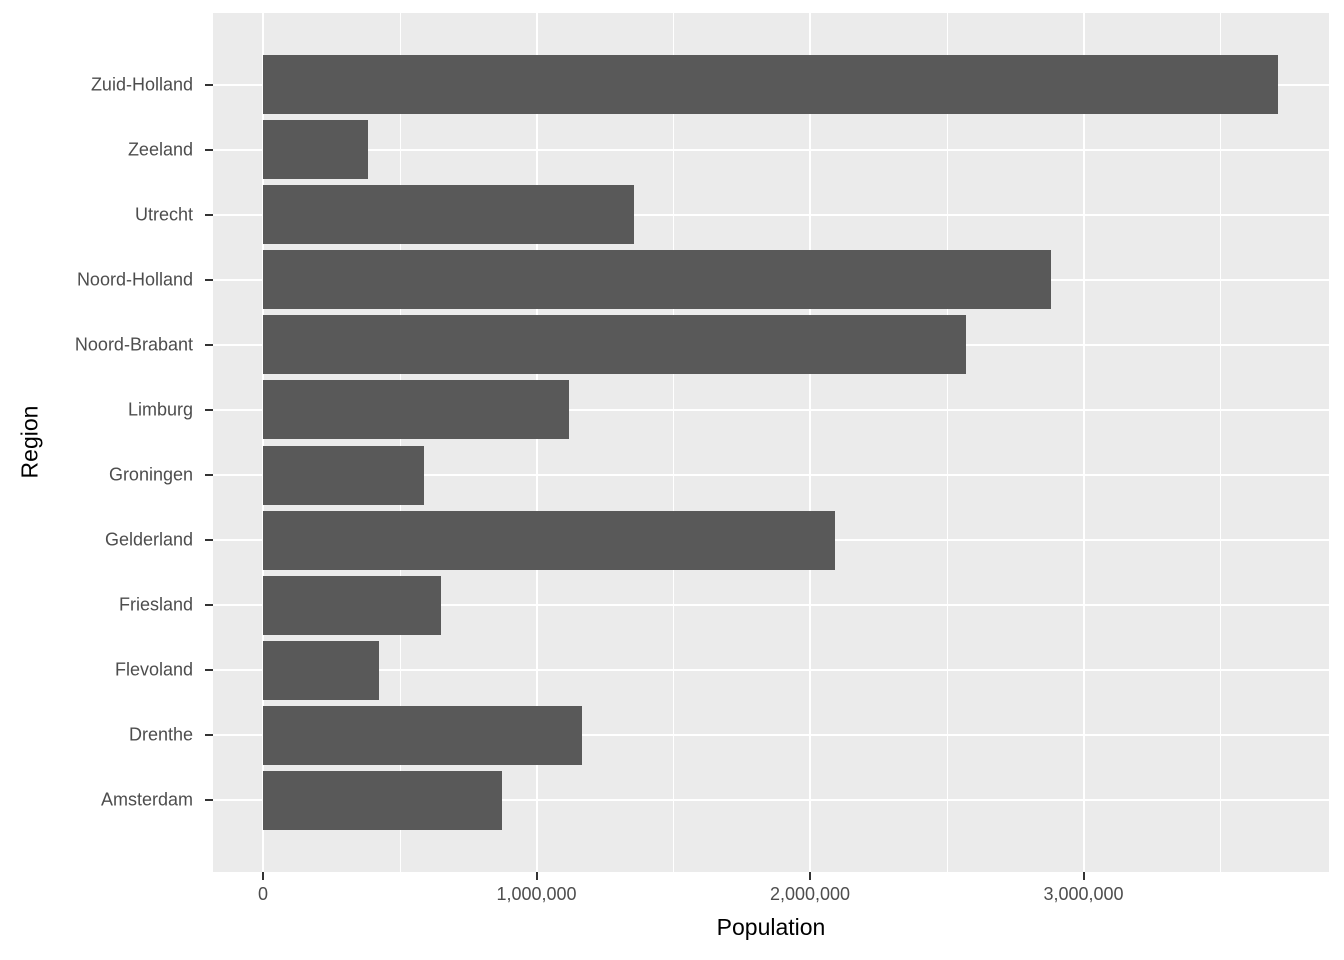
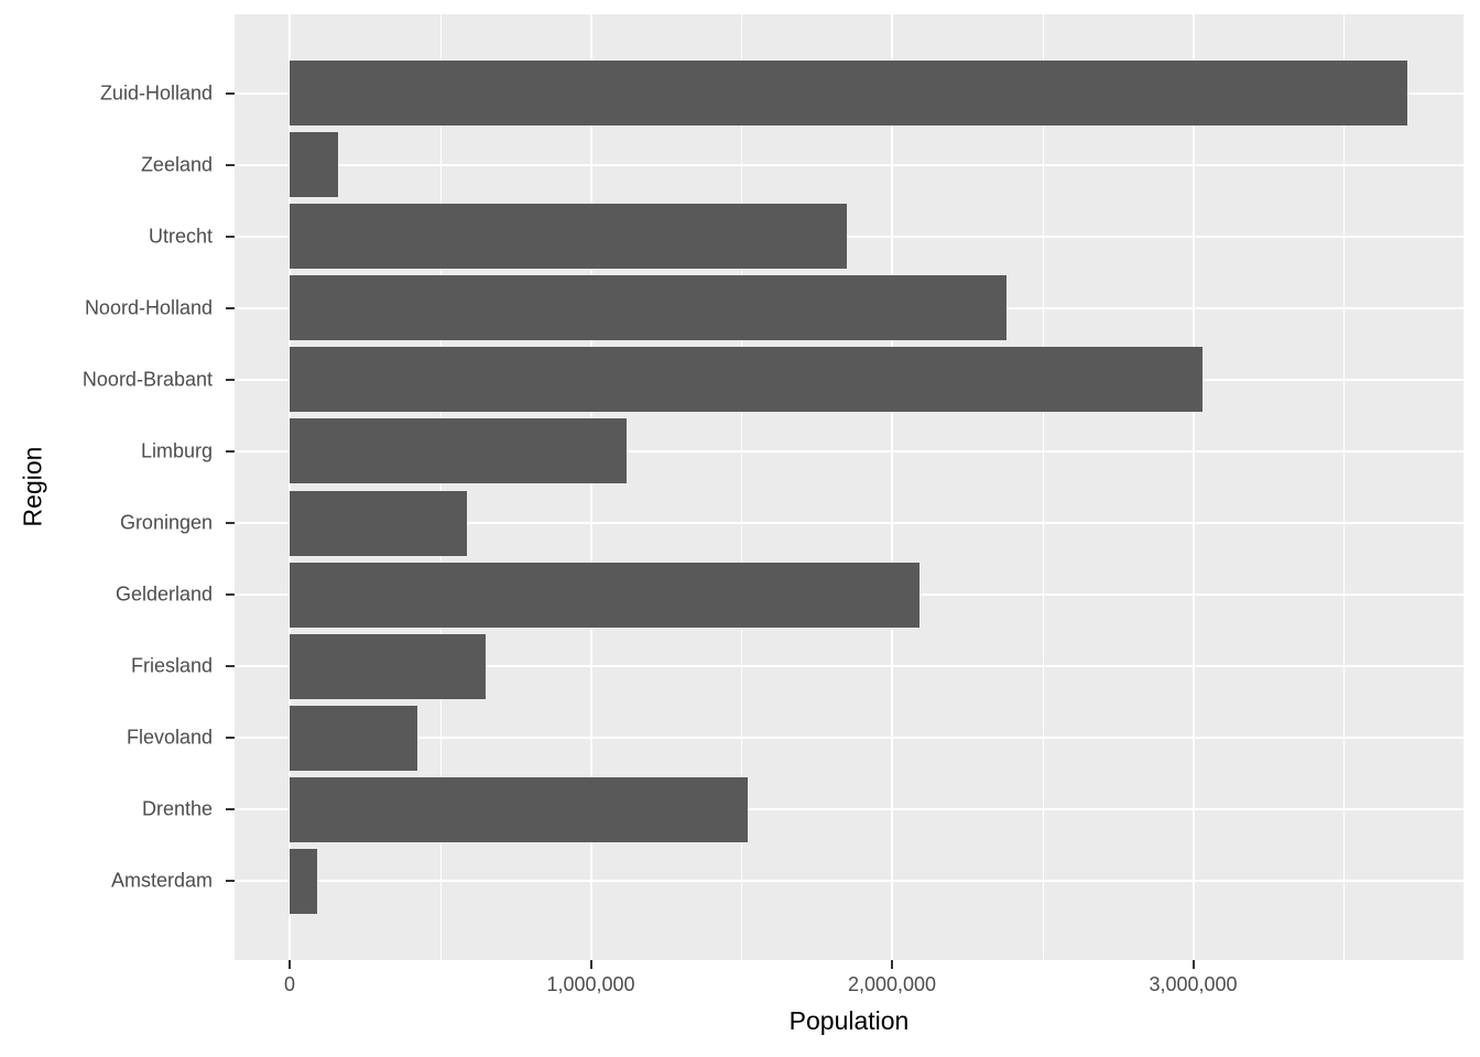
Zeeland: 380000 -> 160000
Utrecht: 1360000 -> 1850000
Noord-Holland: 2880000 -> 2380000
Noord-Brabant: 2570000 -> 3030000
Drenthe: 1160000 -> 1520000
Amsterdam: 880000 -> 90000
